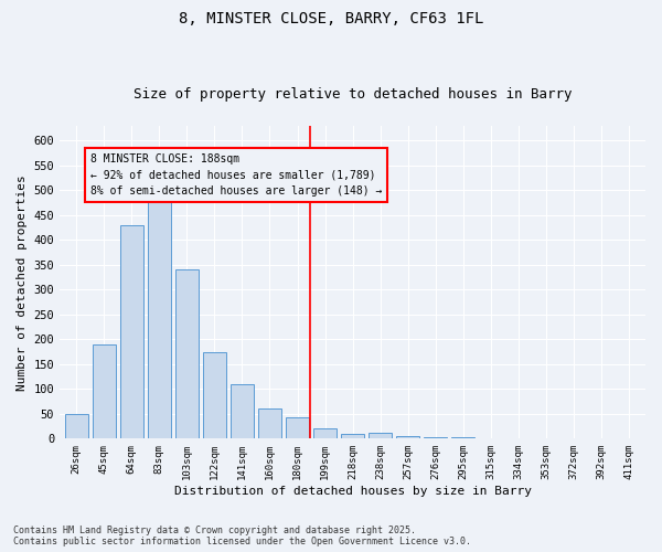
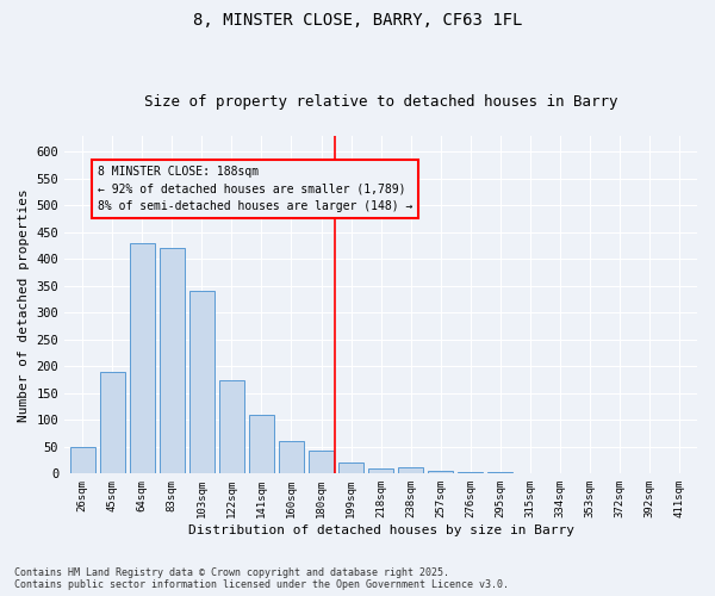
83sqm: 480 -> 420
